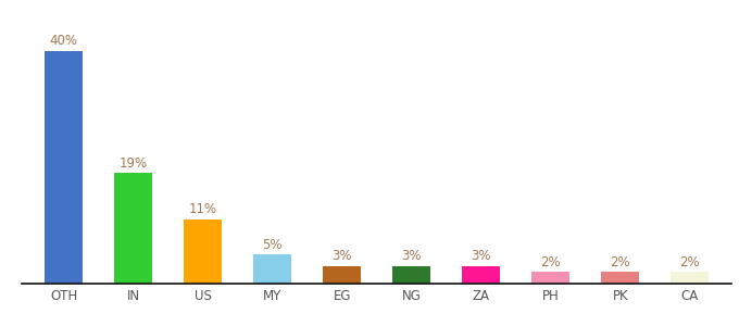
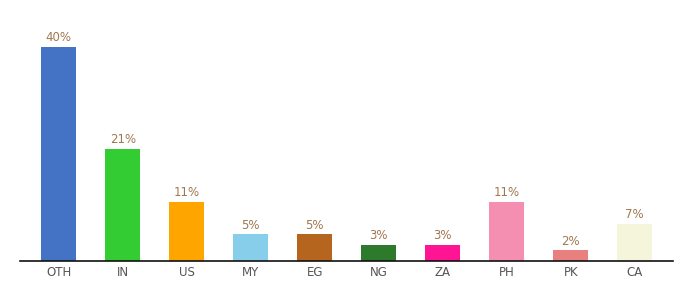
IN: 19% -> 21%
EG: 3% -> 5%
PH: 2% -> 11%
CA: 2% -> 7%
